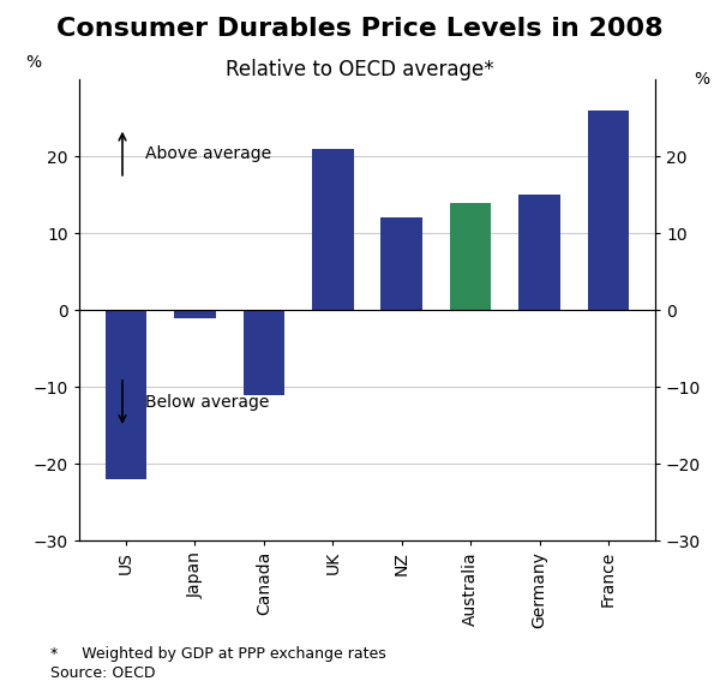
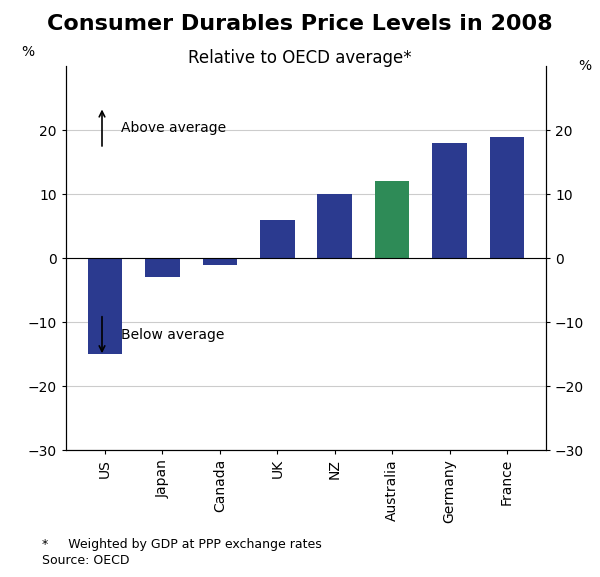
US: -22 -> -15
Japan: -1 -> -3
Canada: -11 -> -1
UK: 21 -> 6
NZ: 12 -> 10
Australia: 14 -> 12
Germany: 15 -> 18
France: 26 -> 19
